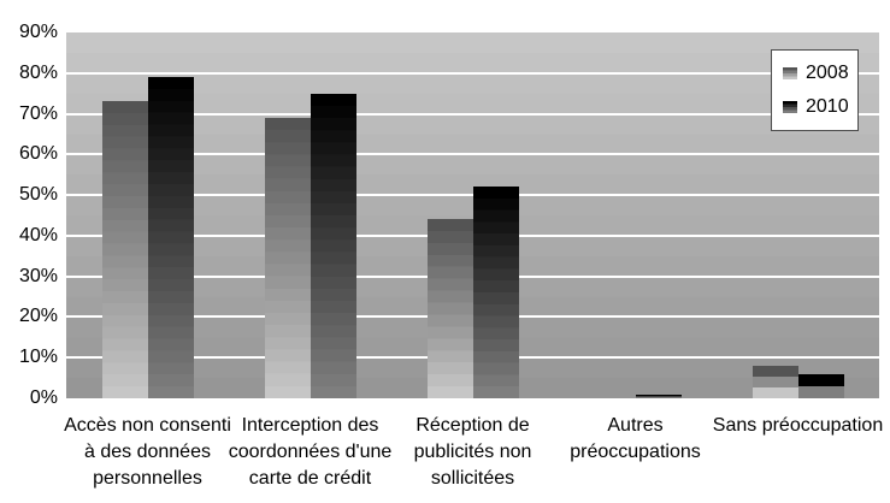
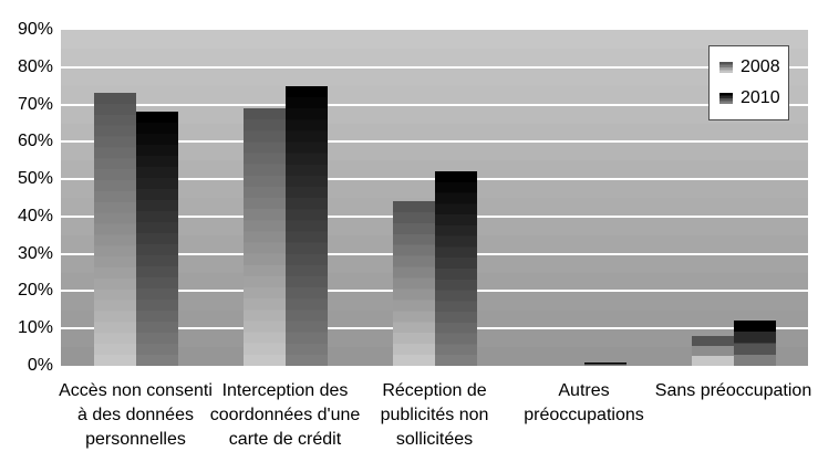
2010/Accès non consenti à des données personnelles: 79% -> 68%
2010/Sans préoccupation: 6% -> 12%
